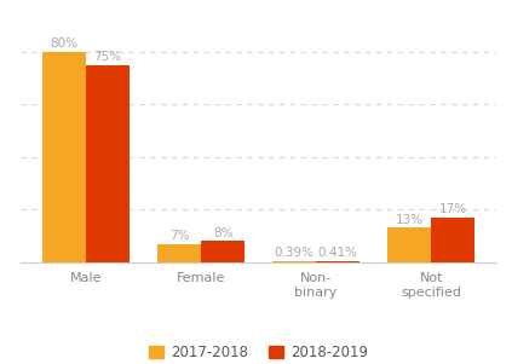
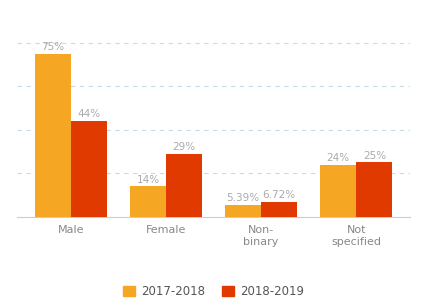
2017-2018/Male: 80% -> 75%
2018-2019/Male: 75% -> 44%
2017-2018/Female: 7% -> 14%
2018-2019/Female: 8% -> 29%
2017-2018/Non- binary: 0.39% -> 5.39%
2018-2019/Non- binary: 0.41% -> 6.72%
2017-2018/Not specified: 13% -> 24%
2018-2019/Not specified: 17% -> 25%
